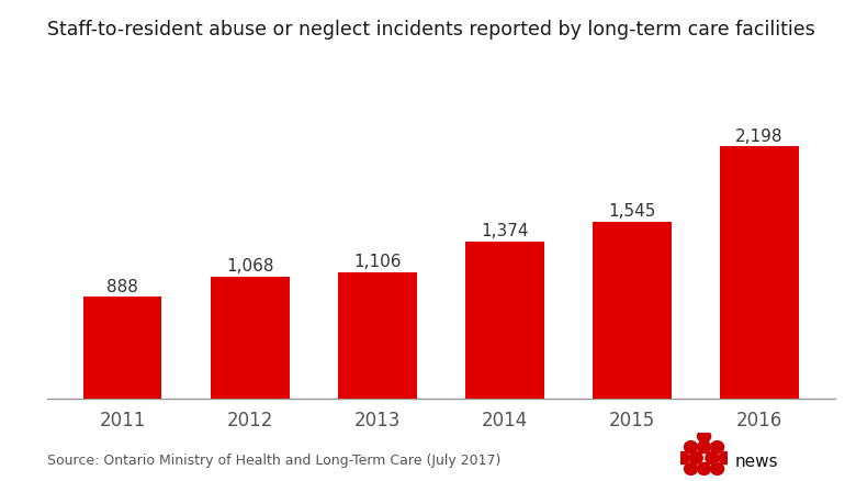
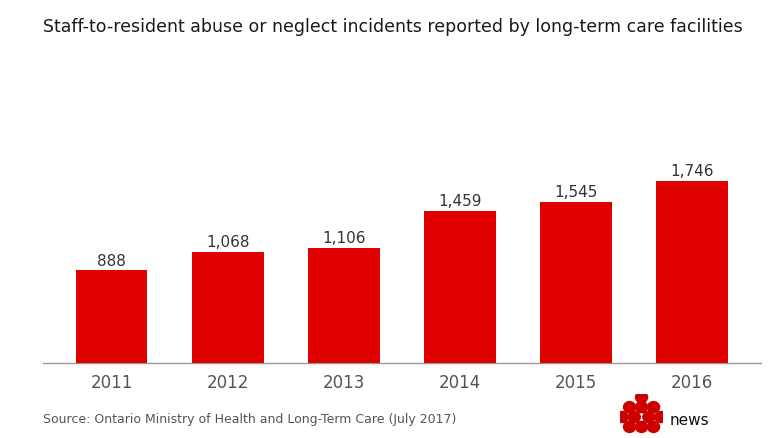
2014: 1,374 -> 1,459
2016: 2,198 -> 1,746
